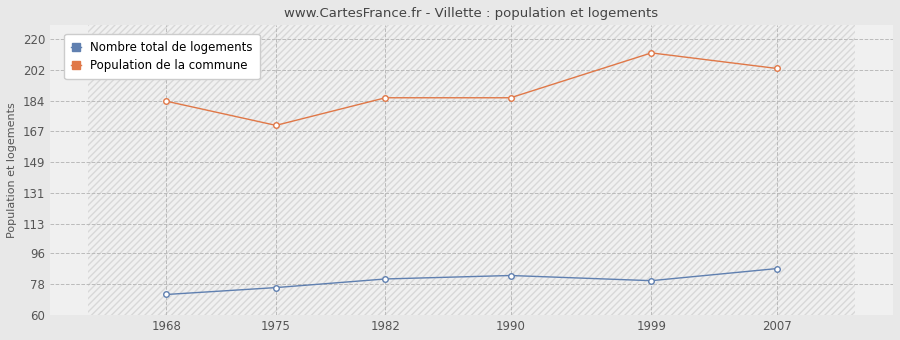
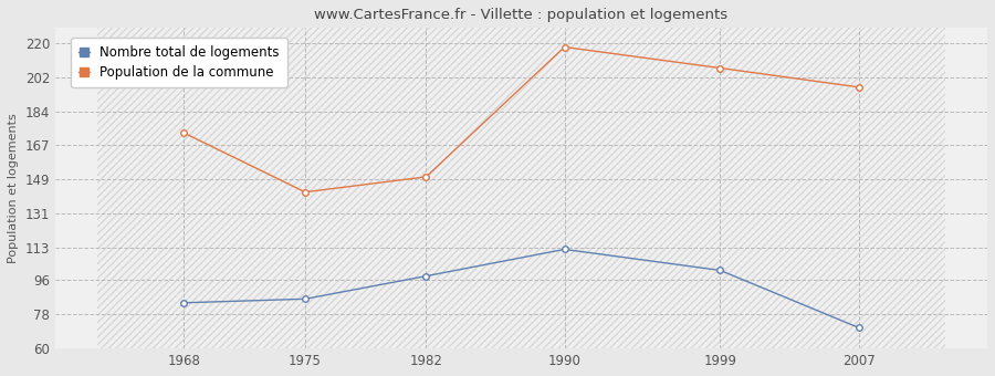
Nombre total de logements/1968: 72 -> 84
Population de la commune/1968: 184 -> 173
Nombre total de logements/1975: 76 -> 86
Population de la commune/1975: 170 -> 142
Nombre total de logements/1982: 81 -> 98
Population de la commune/1982: 186 -> 150
Nombre total de logements/1990: 83 -> 112
Population de la commune/1990: 186 -> 218
Nombre total de logements/1999: 80 -> 101
Population de la commune/1999: 212 -> 207
Nombre total de logements/2007: 87 -> 71
Population de la commune/2007: 203 -> 197
